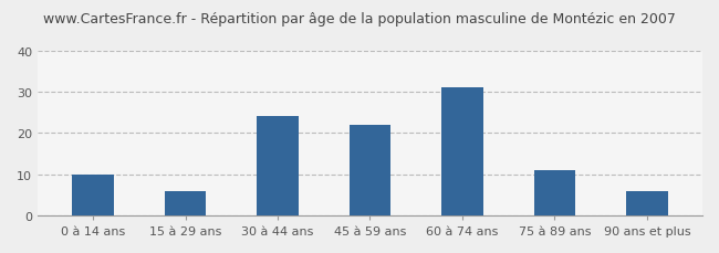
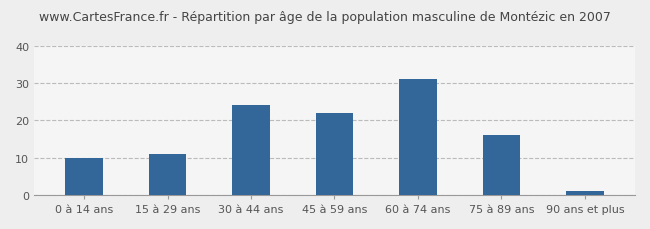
15 à 29 ans: 6 -> 11
75 à 89 ans: 11 -> 16
90 ans et plus: 6 -> 1
